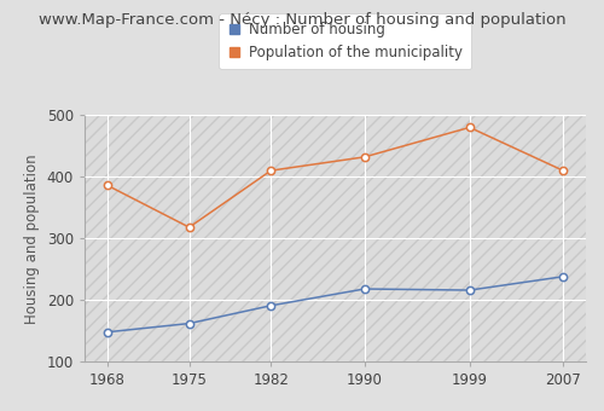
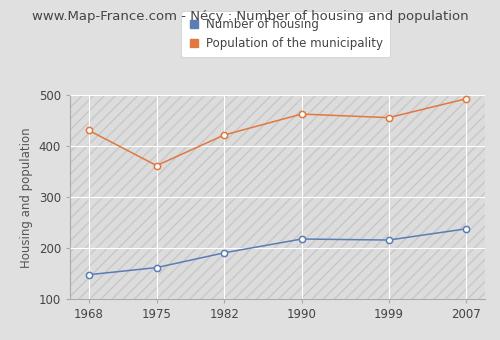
Population of the municipality/1968: 386 -> 431
Population of the municipality/1975: 318 -> 362
Population of the municipality/1982: 410 -> 422
Population of the municipality/1990: 432 -> 463
Population of the municipality/1999: 480 -> 456
Population of the municipality/2007: 410 -> 493
